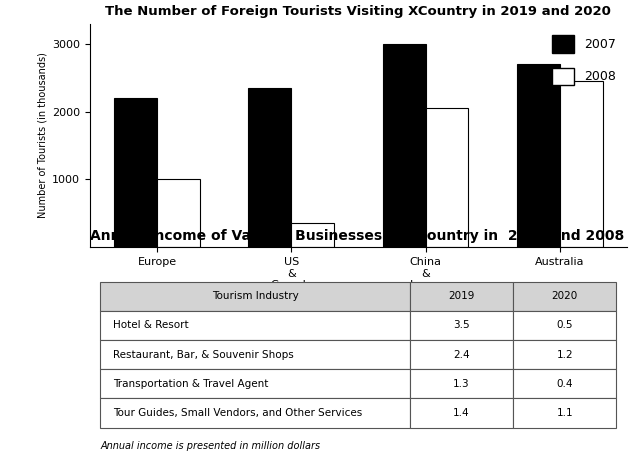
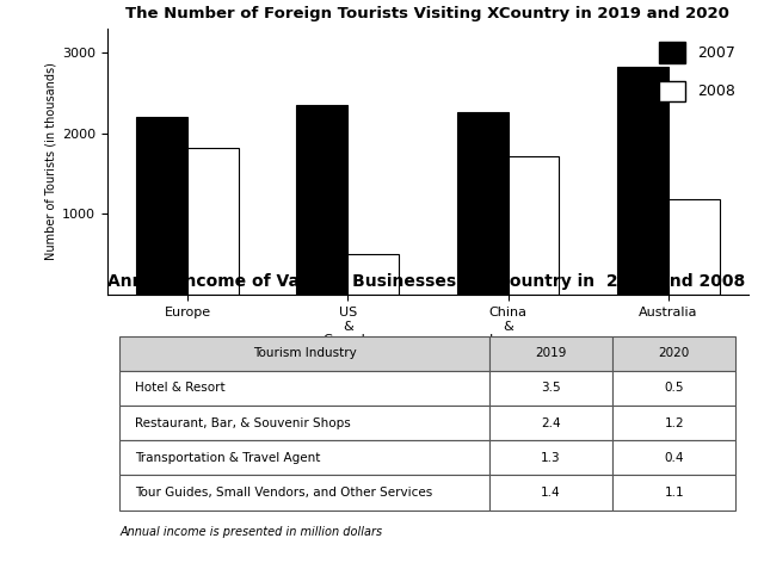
2008/Europe: 1000 -> 1820
2008/US & Canada: 350 -> 500
2007/China & Japan: 3000 -> 2260
2008/China & Japan: 2050 -> 1720
2007/Australia: 2700 -> 2820
2008/Australia: 2450 -> 1180
